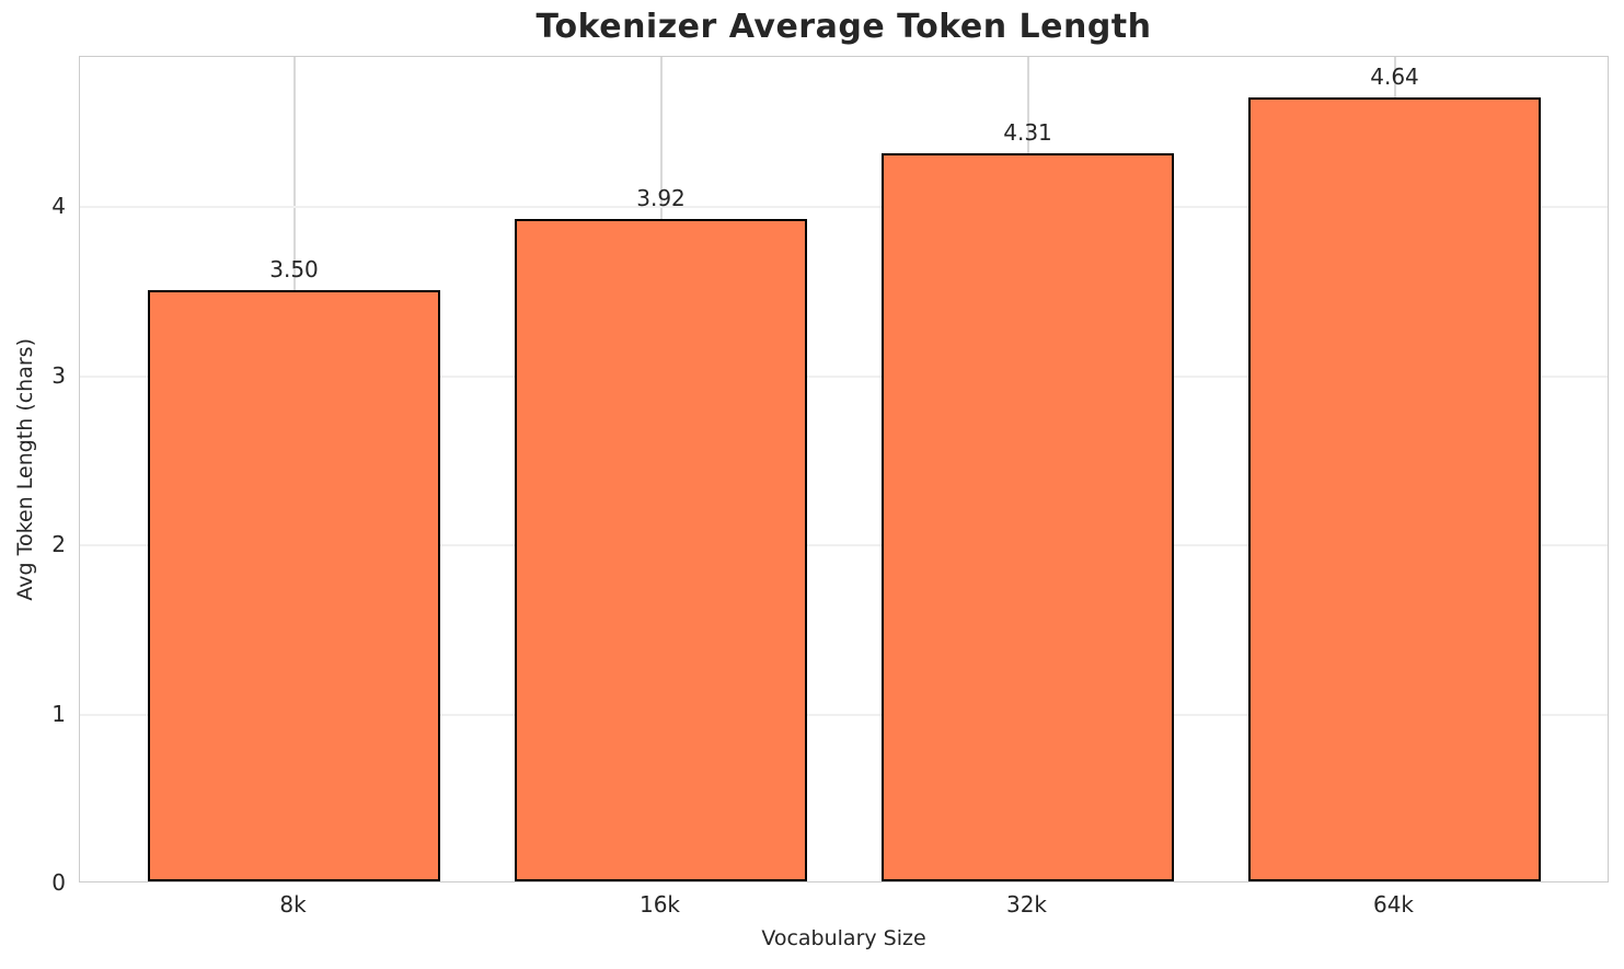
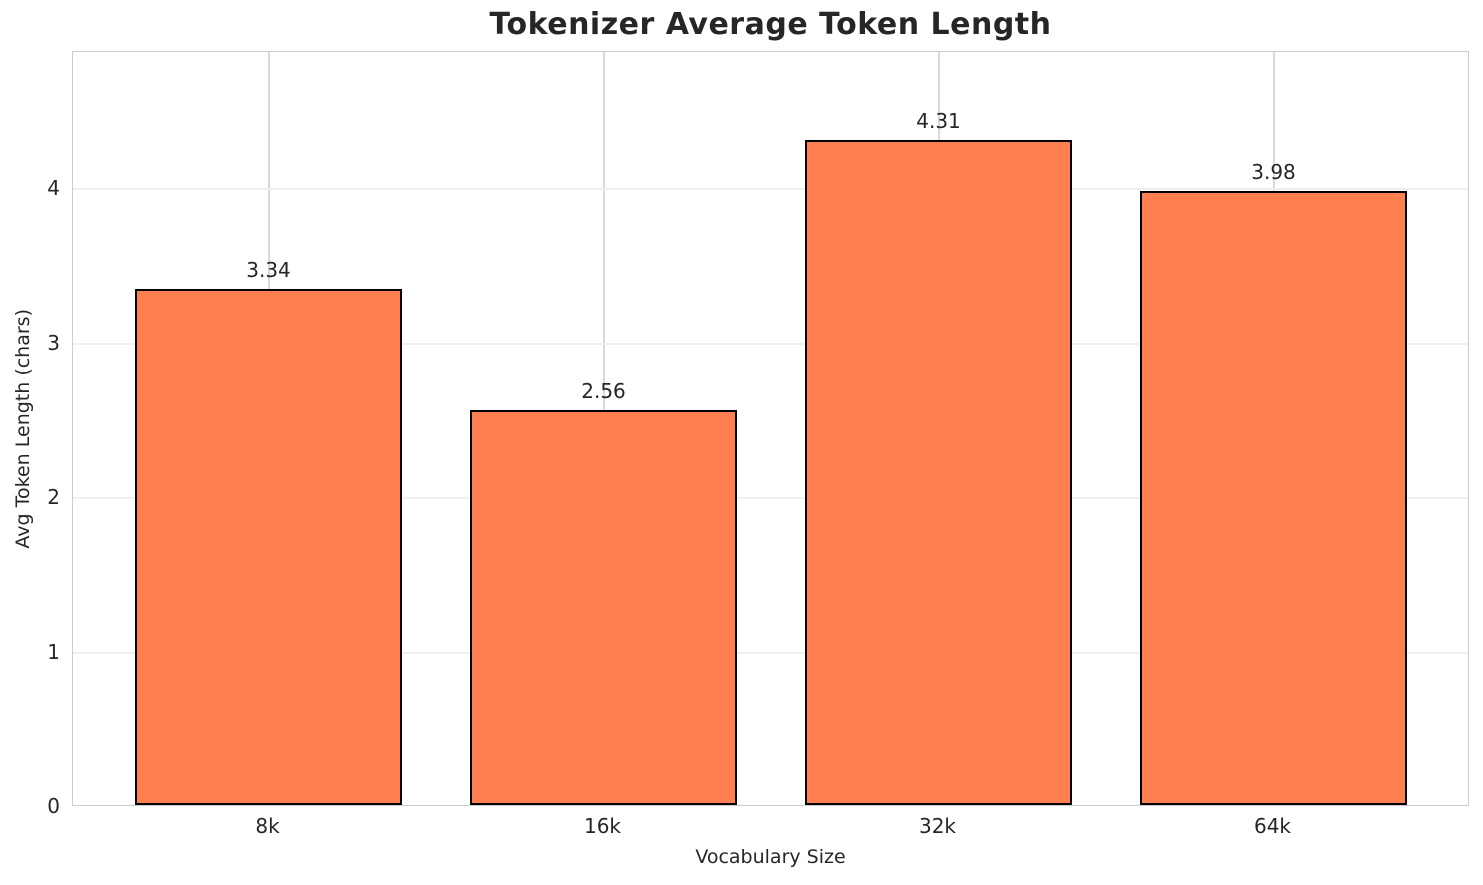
8k: 3.50 -> 3.34
16k: 3.92 -> 2.56
64k: 4.64 -> 3.98
